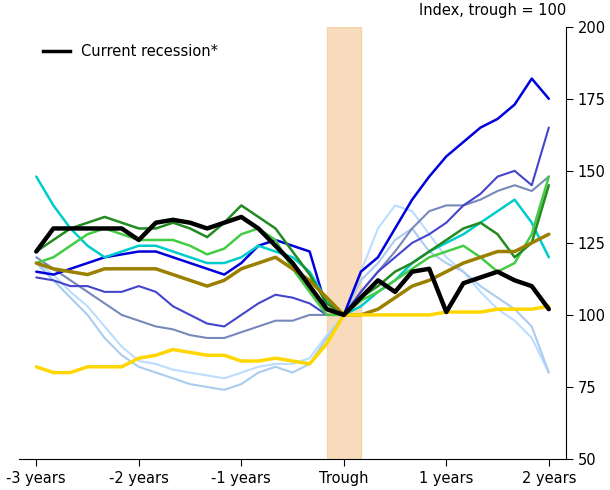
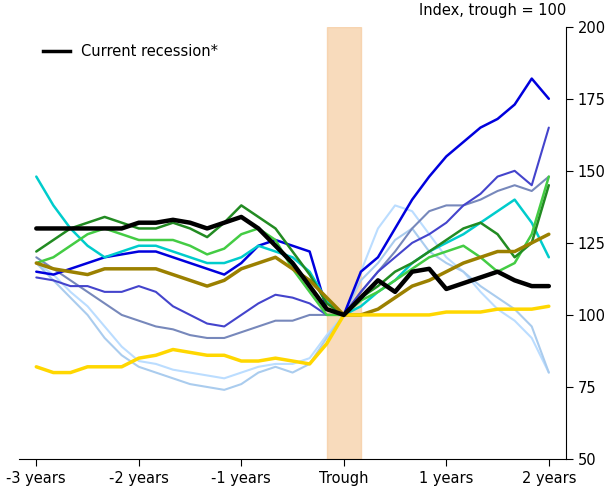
Current recession*/-3 years: 122 -> 130
Current recession*/-2 years: 126 -> 132
Current recession*/1 years: 101 -> 109
Current recession*/2 years: 102 -> 110
